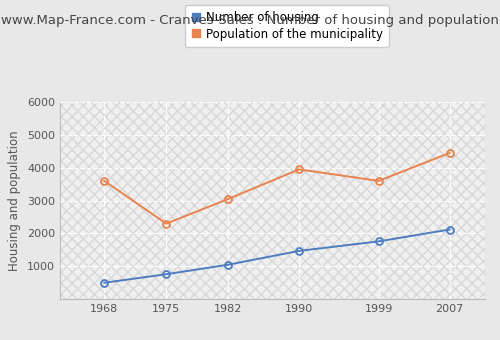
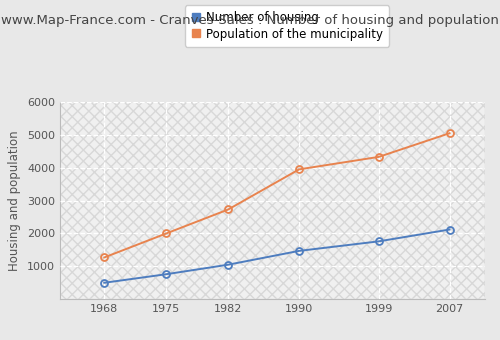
Population of the municipality/1968: 3600 -> 1270
Population of the municipality/1975: 2300 -> 2000
Population of the municipality/1982: 3050 -> 2730
Population of the municipality/1999: 3600 -> 4330
Population of the municipality/2007: 4450 -> 5050
